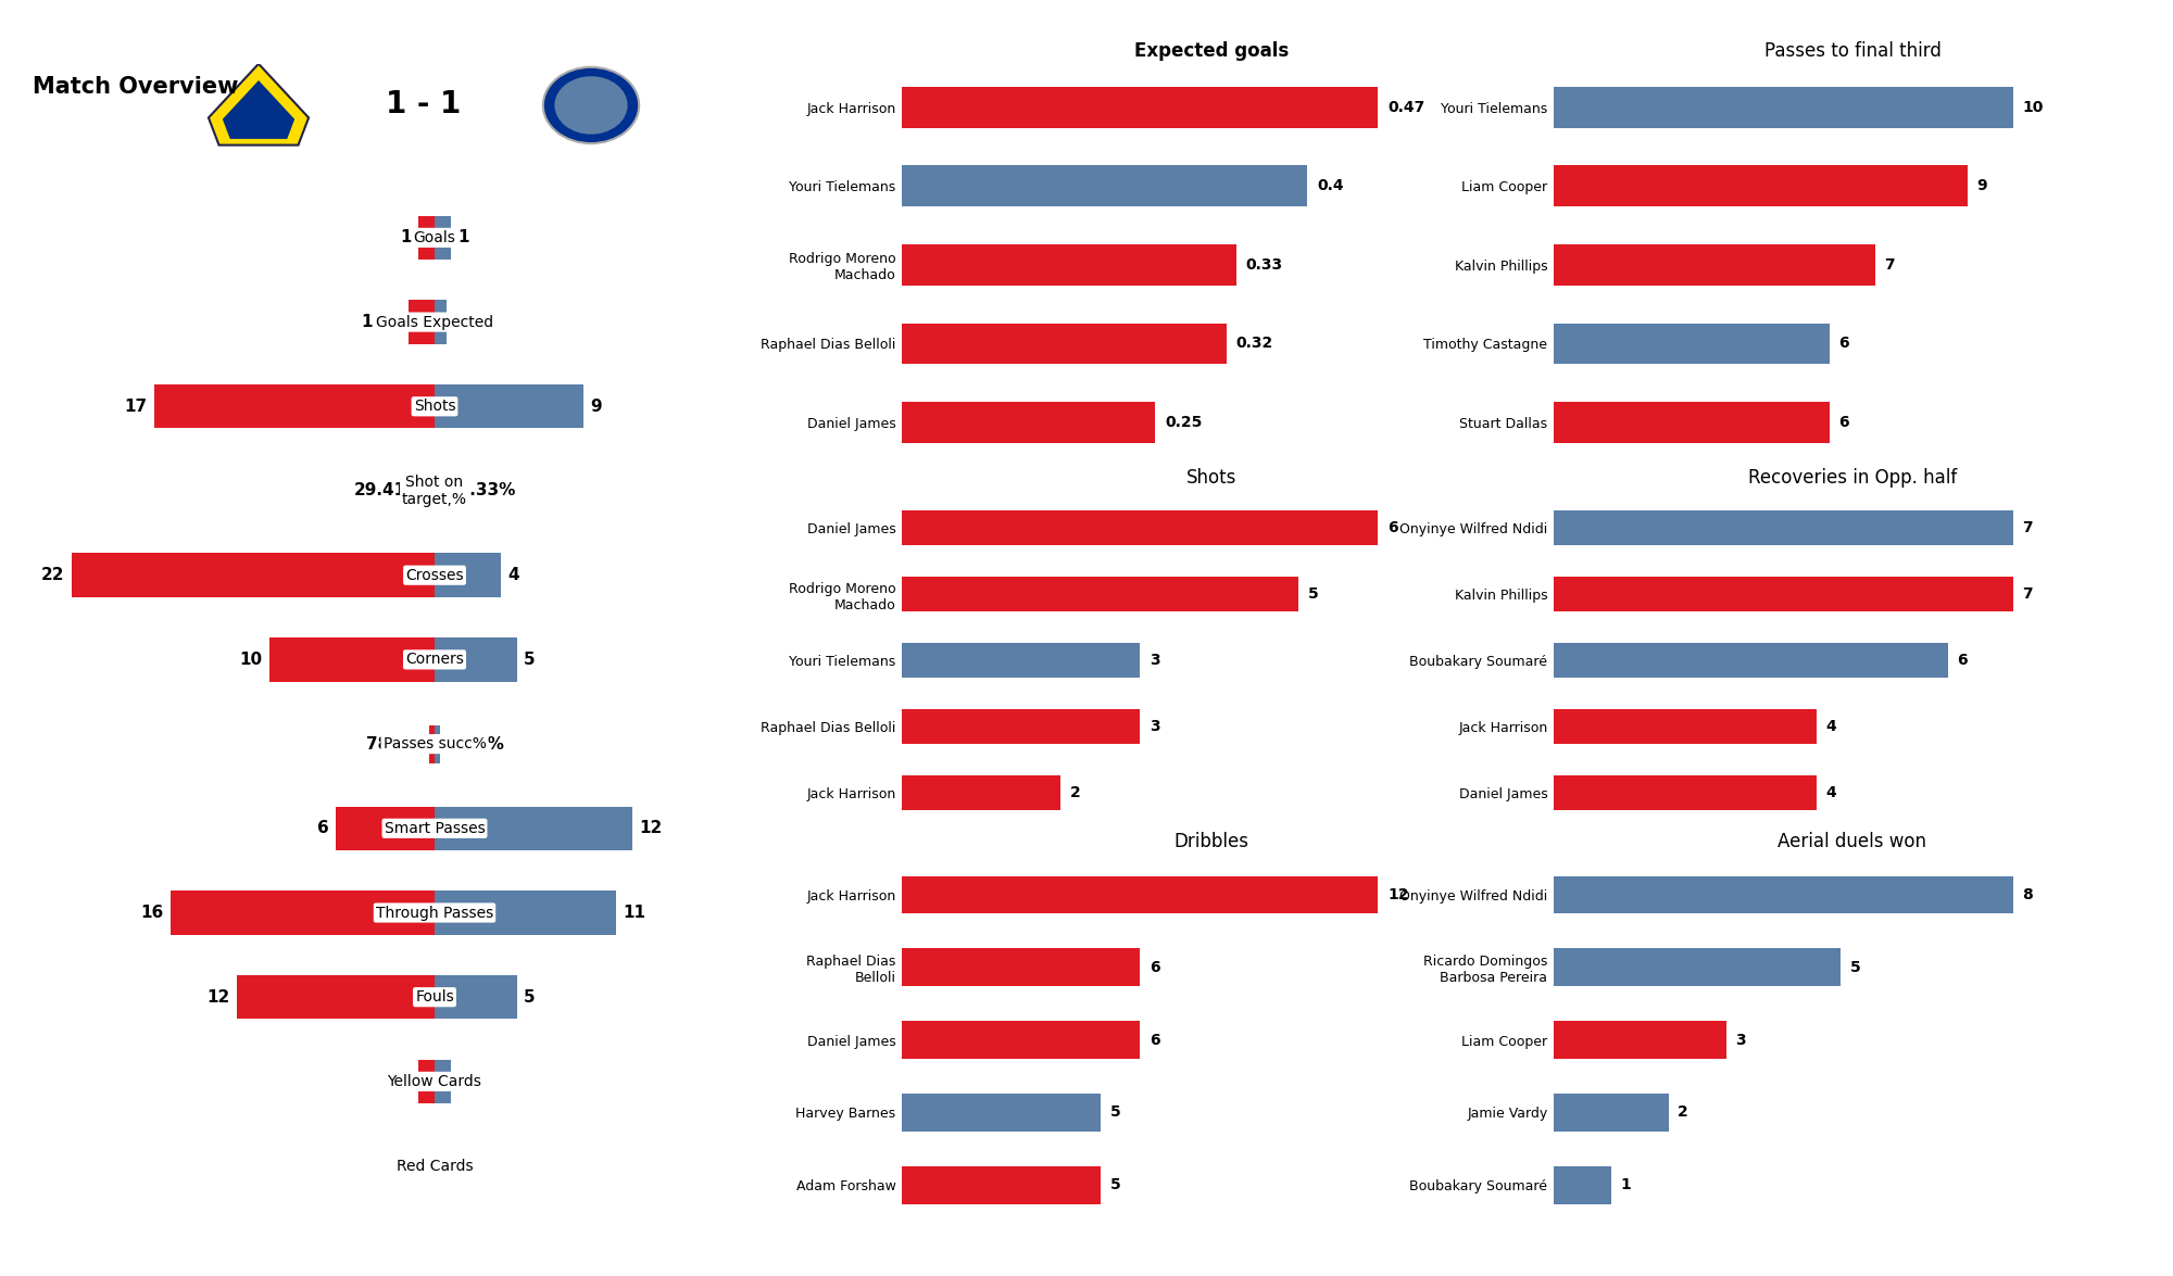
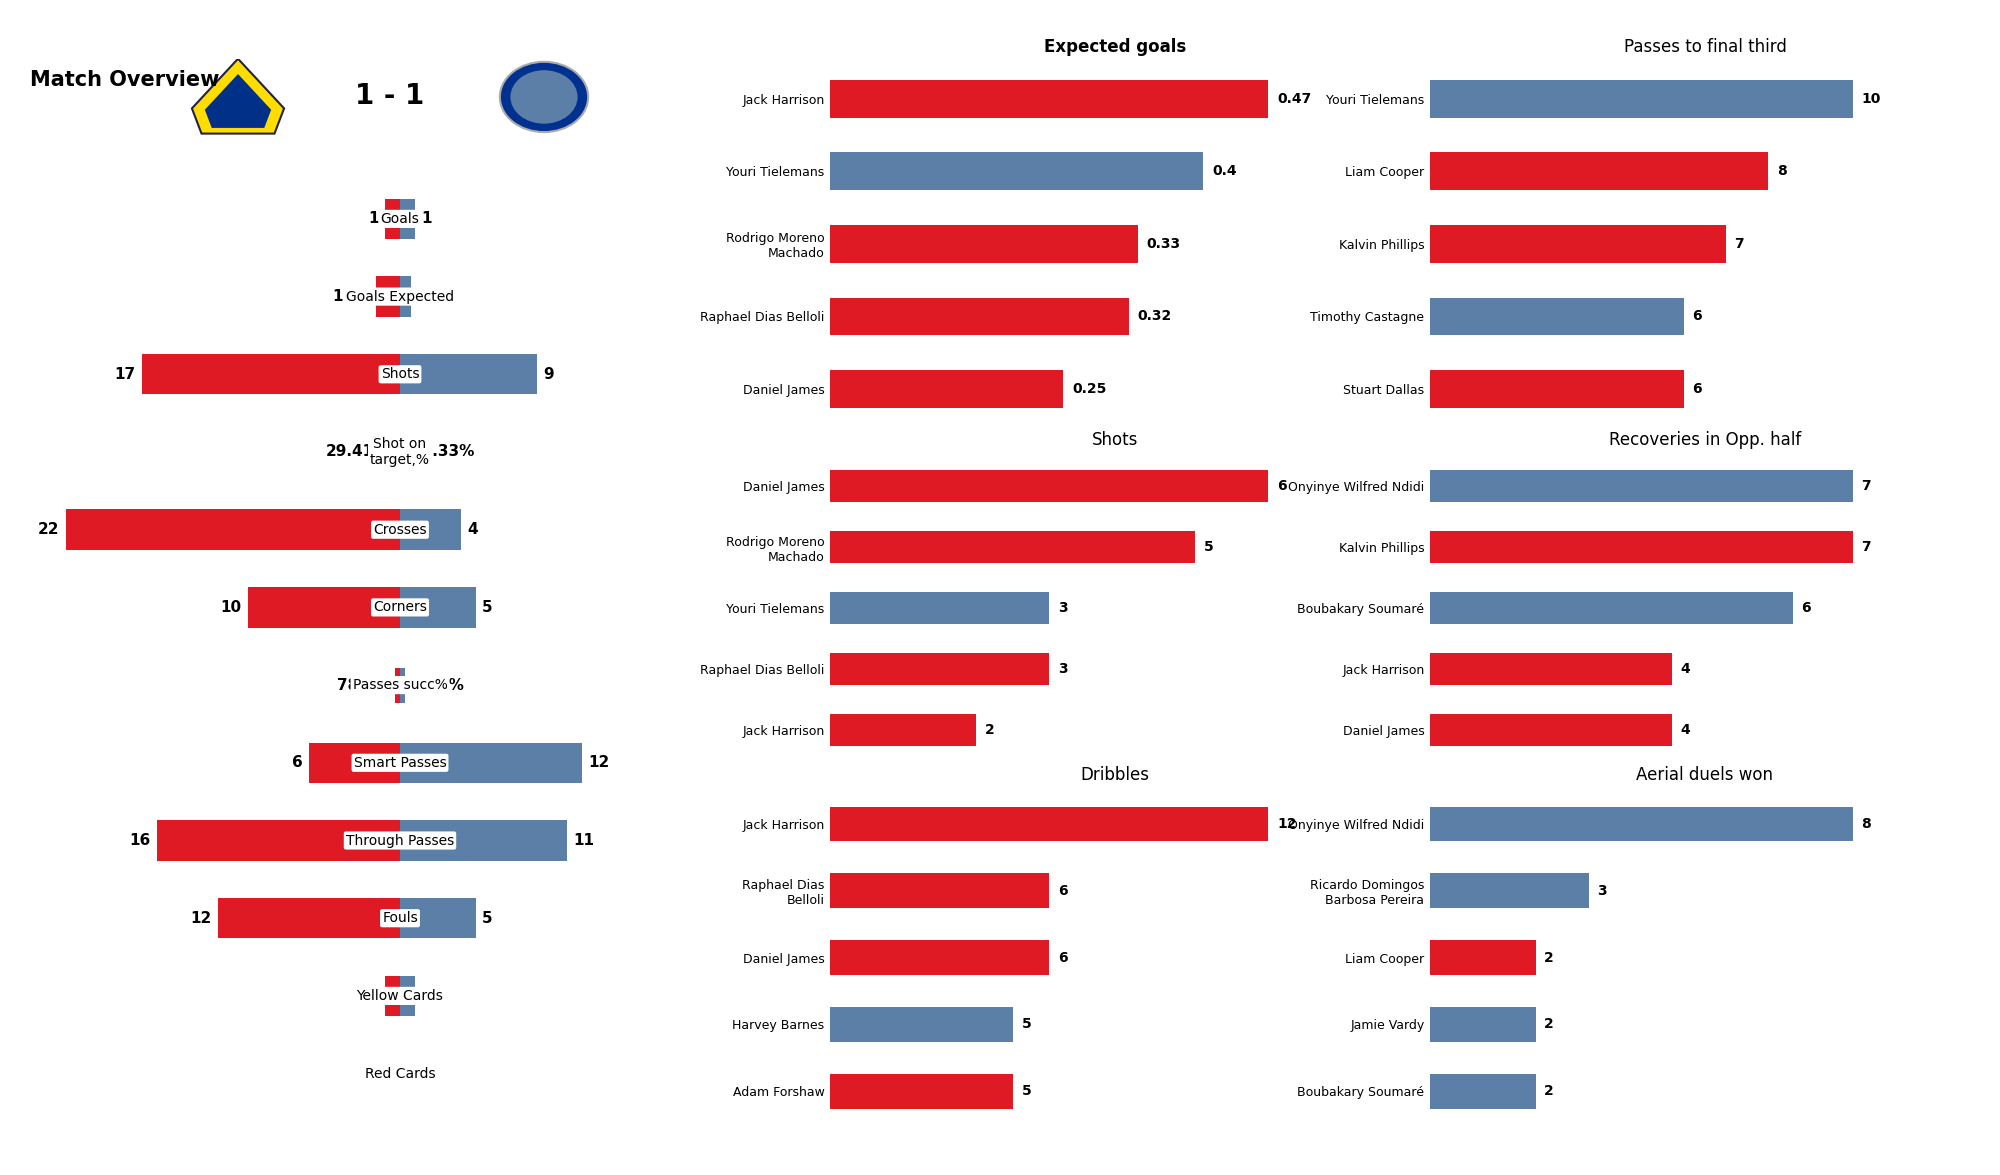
Passes to final third/Liam Cooper: 9 -> 8
Aerial duels won/Ricardo Domingos Barbosa Pereira: 5 -> 3
Aerial duels won/Liam Cooper: 3 -> 2
Aerial duels won/Boubakary Soumaré: 1 -> 2
